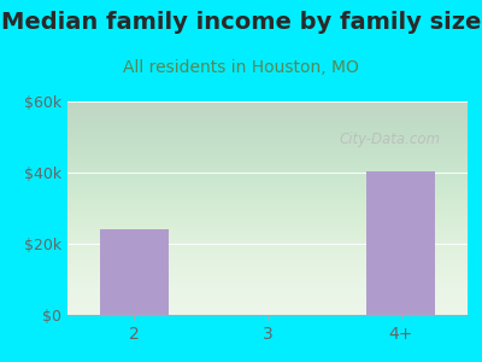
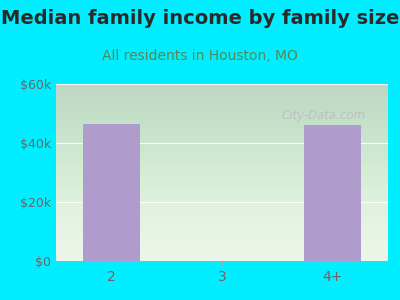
2: $24.0k -> $46.5k
4+: $40.5k -> $46.0k
